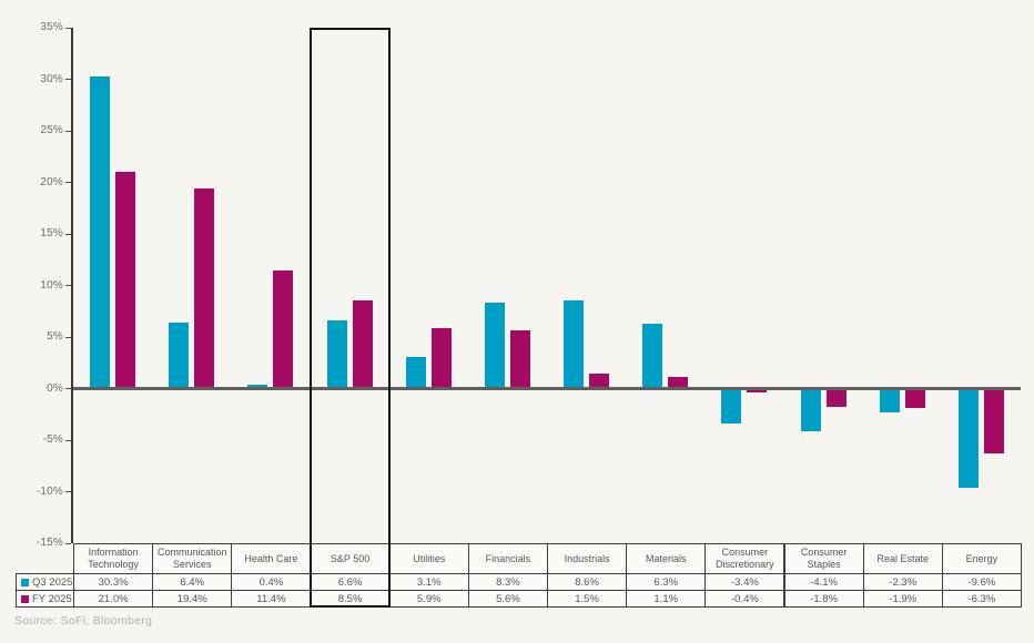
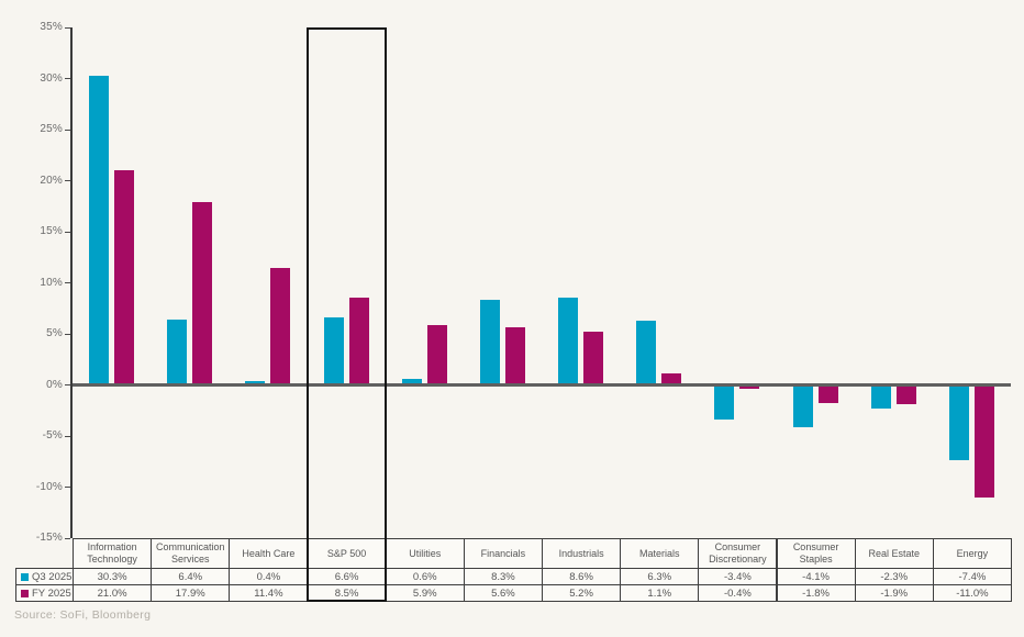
FY 2025/Communication Services: 19.4% -> 17.9%
Q3 2025/Utilities: 3.1% -> 0.6%
FY 2025/Industrials: 1.5% -> 5.2%
Q3 2025/Energy: -9.6% -> -7.4%
FY 2025/Energy: -6.3% -> -11.0%
